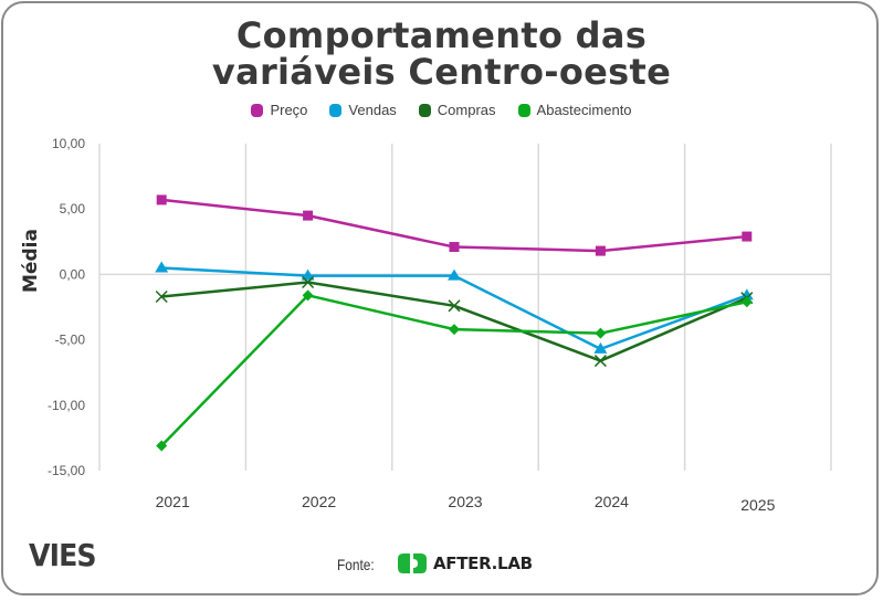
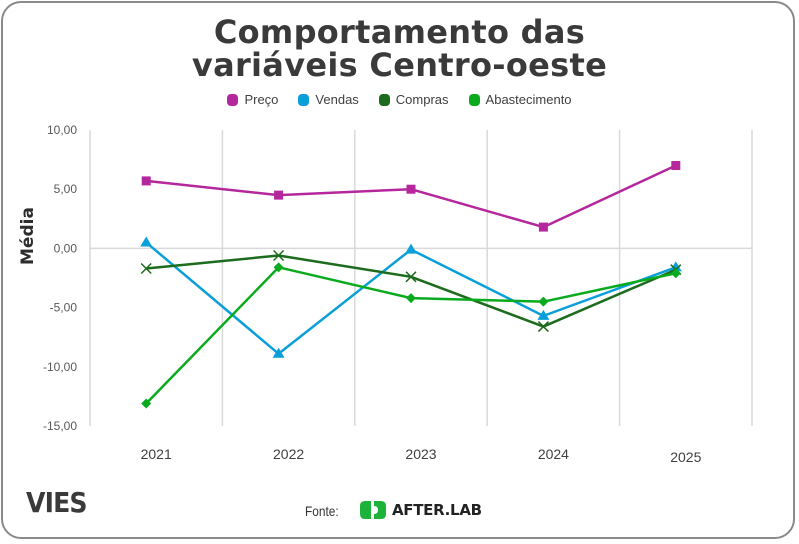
Vendas/2022: -0,1 -> -8,9
Preço/2023: 2,1 -> 5,0
Preço/2025: 2,9 -> 7,0
